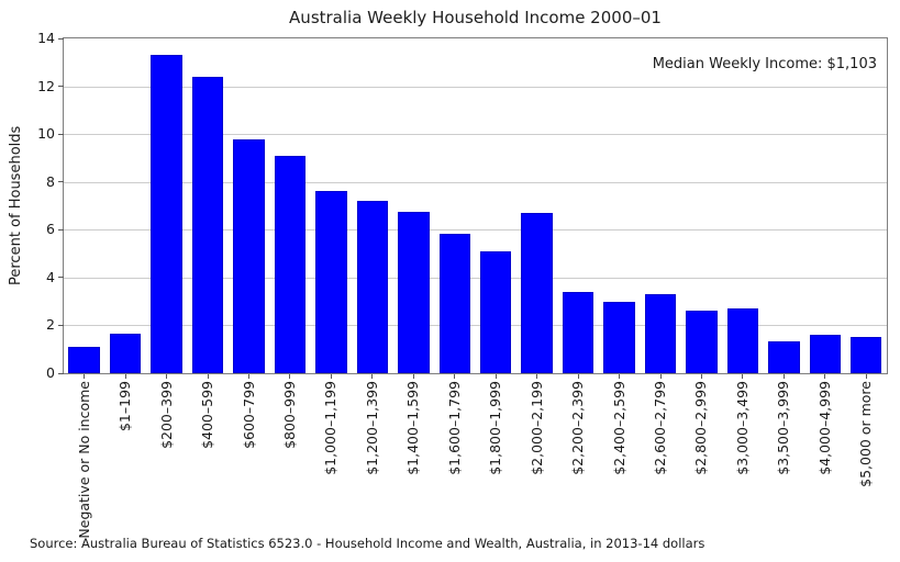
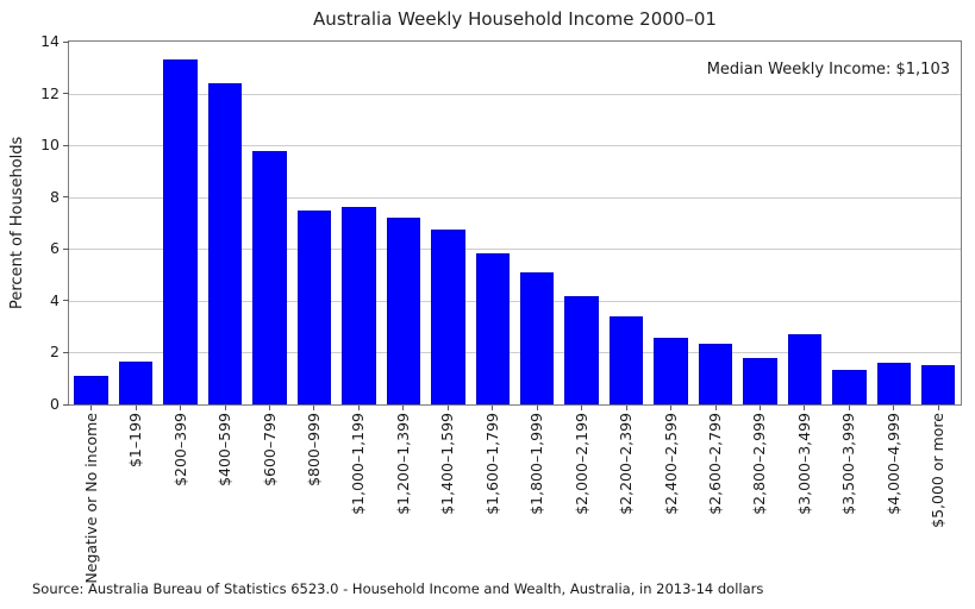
$800–999: 9.1 -> 7.5
$2,000–2,199: 6.7 -> 4.2
$2,400–2,599: 3.0 -> 2.5
$2,600–2,799: 3.3 -> 2.4
$2,800–2,999: 2.6 -> 1.8
